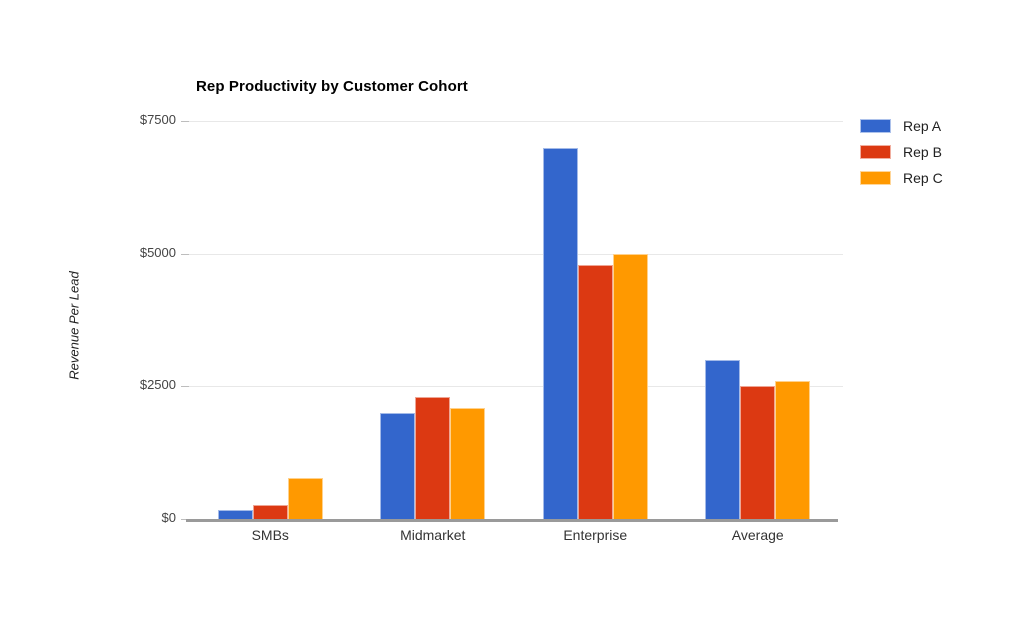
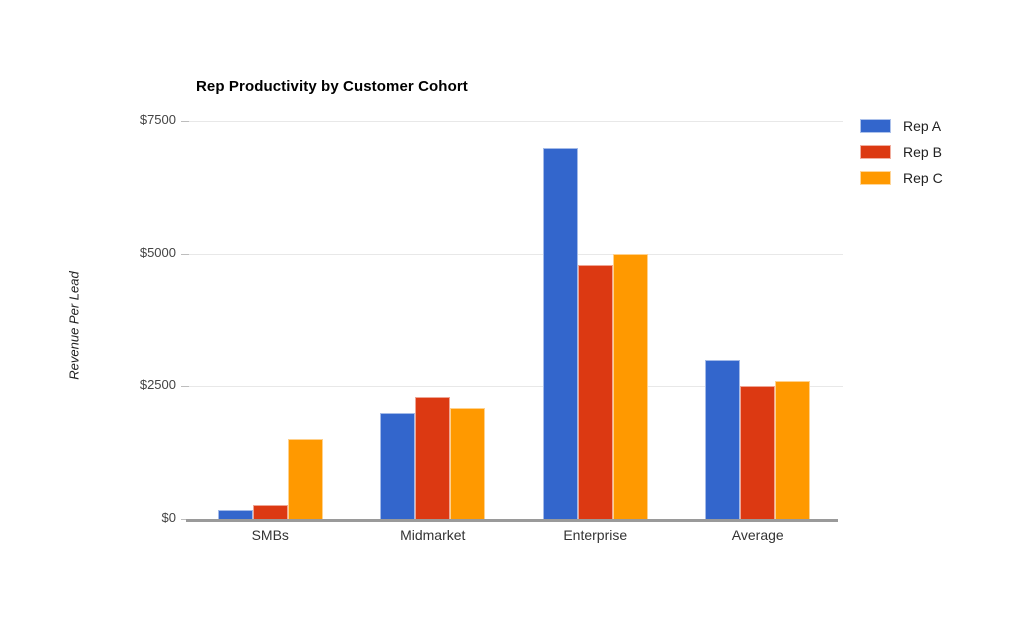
Rep C/SMBs: $800 -> $1500
